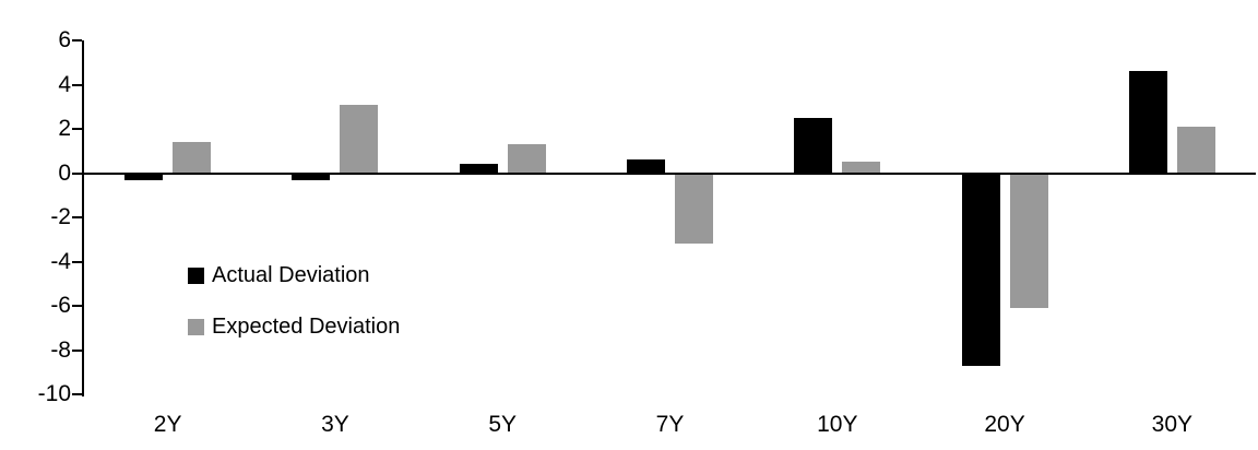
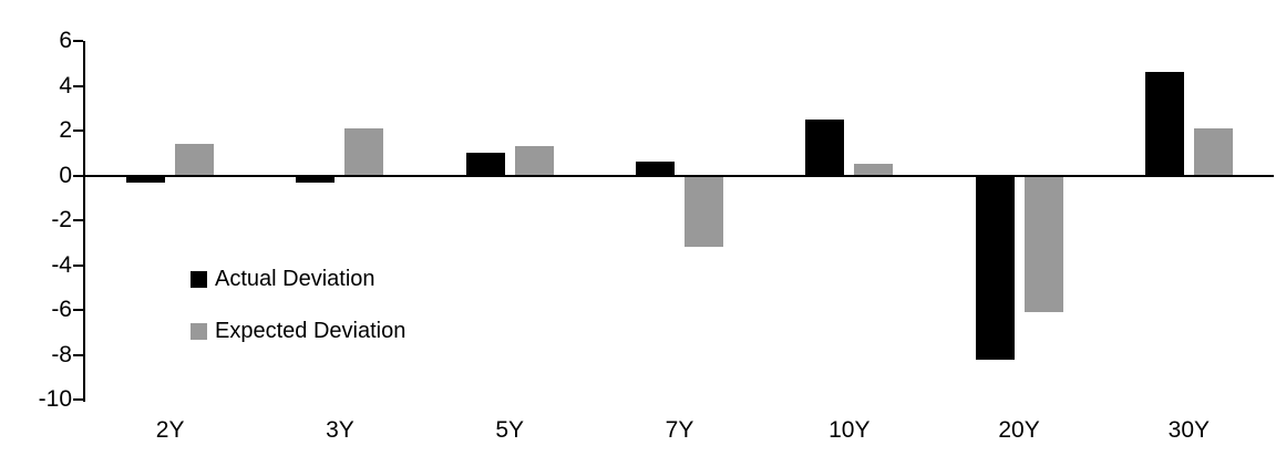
Expected Deviation/3Y: 3.1 -> 2.1
Actual Deviation/5Y: 0.4 -> 1.0
Actual Deviation/20Y: -8.7 -> -8.2
